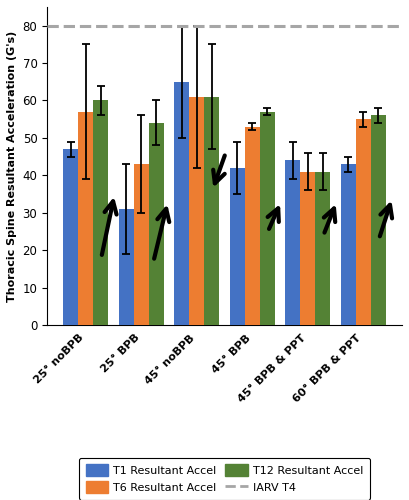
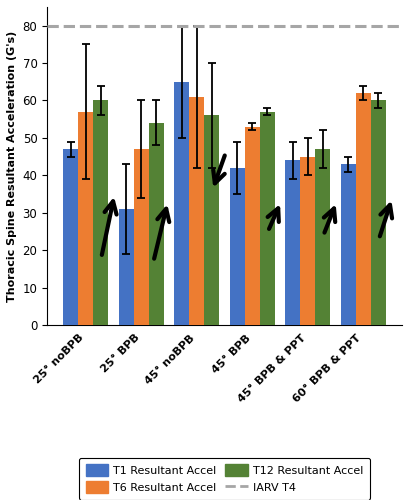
T6 Resultant Accel/25° BPB: 43 -> 47
T12 Resultant Accel/45° noBPB: 61 -> 56
T6 Resultant Accel/45° BPB & PPT: 41 -> 45
T12 Resultant Accel/45° BPB & PPT: 41 -> 47
T6 Resultant Accel/60° BPB & PPT: 55 -> 62
T12 Resultant Accel/60° BPB & PPT: 56 -> 60
